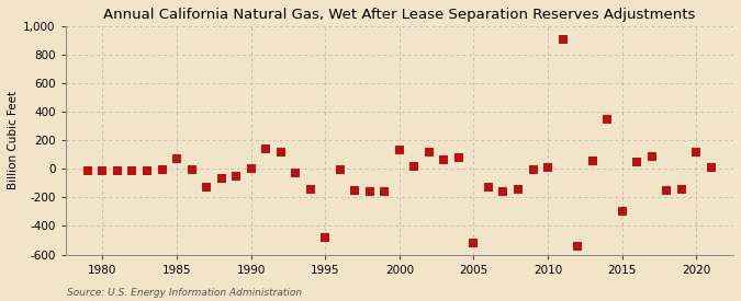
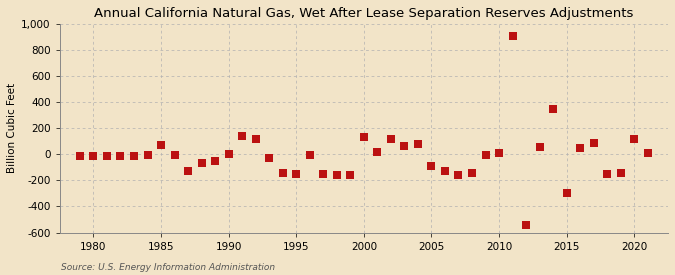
1995: -480 -> -150
2005: -520 -> -90
